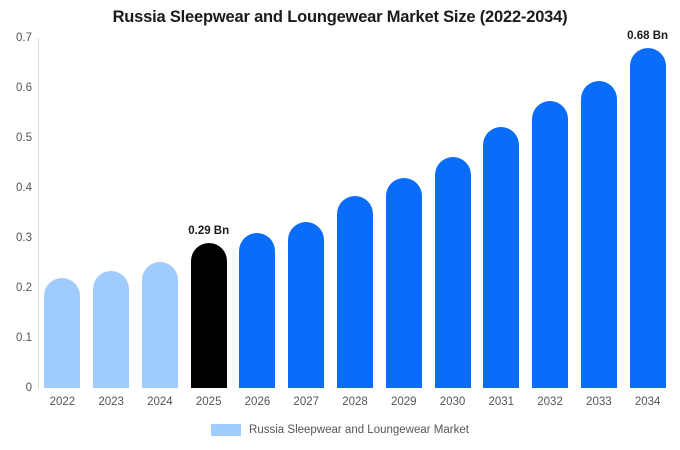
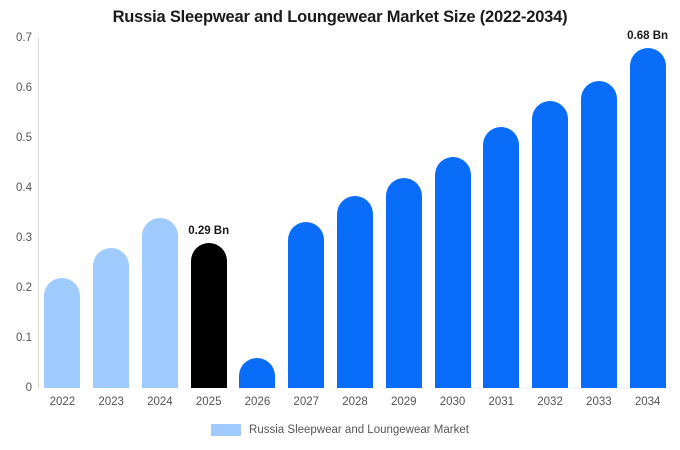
2023: 0.23 -> 0.28
2024: 0.25 -> 0.34
2026: 0.31 -> 0.06
